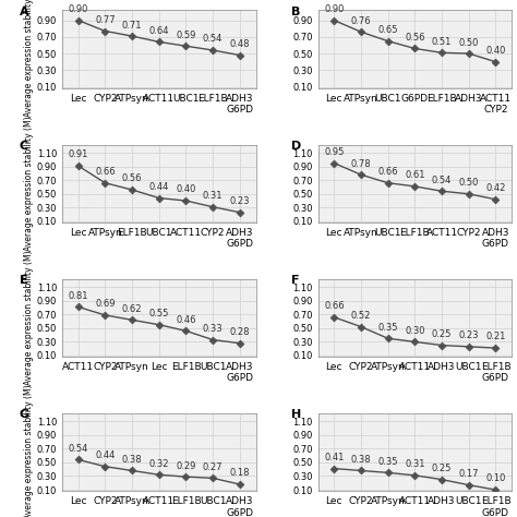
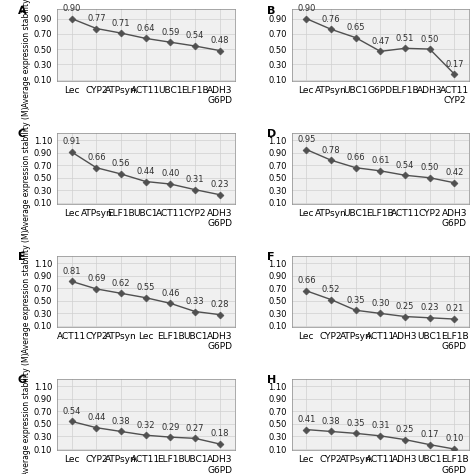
G6PD: 0.56 -> 0.47
ACT11 CYP2: 0.40 -> 0.17
